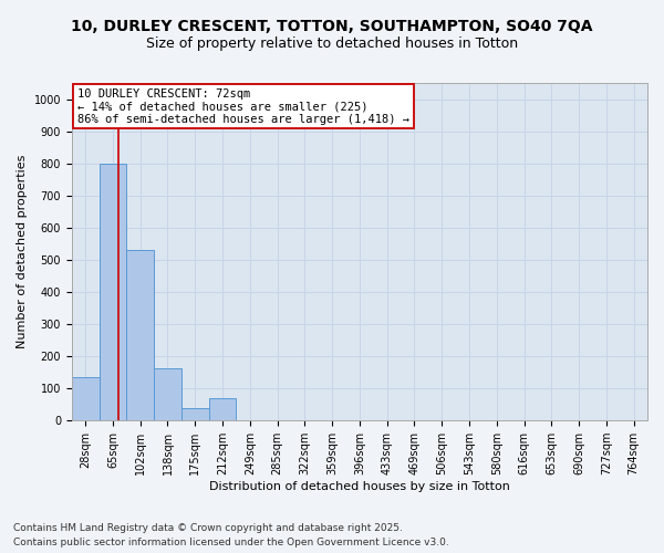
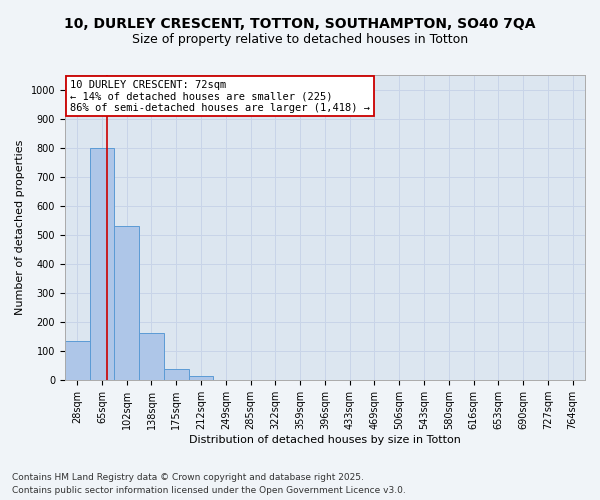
212sqm: 70 -> 13
